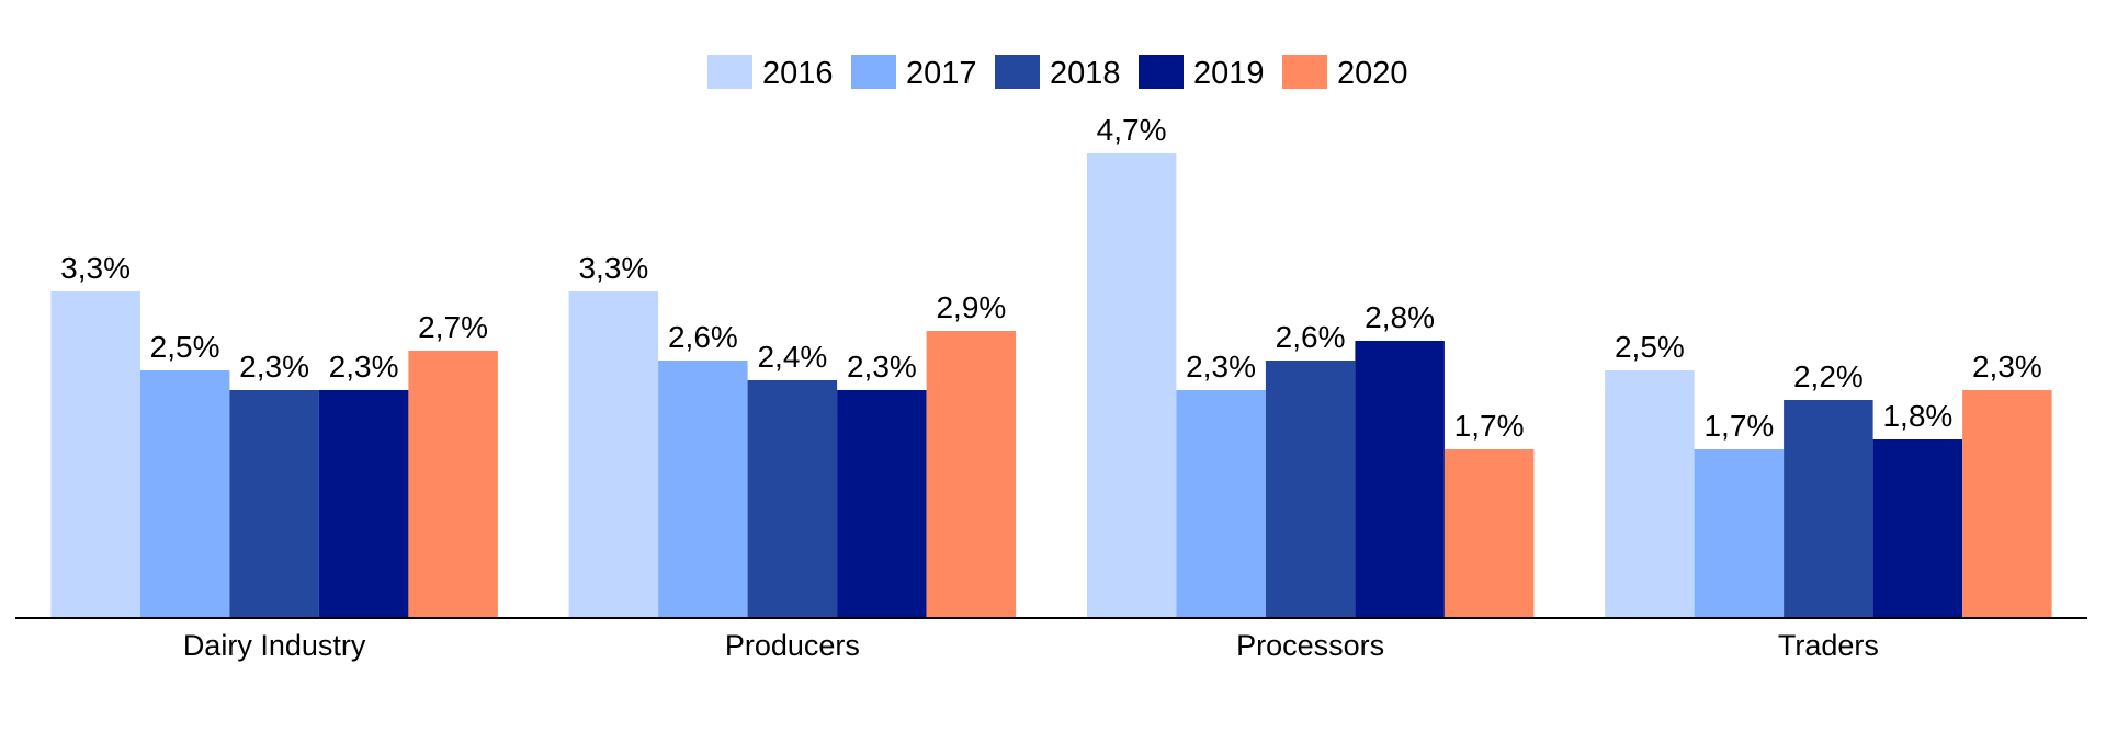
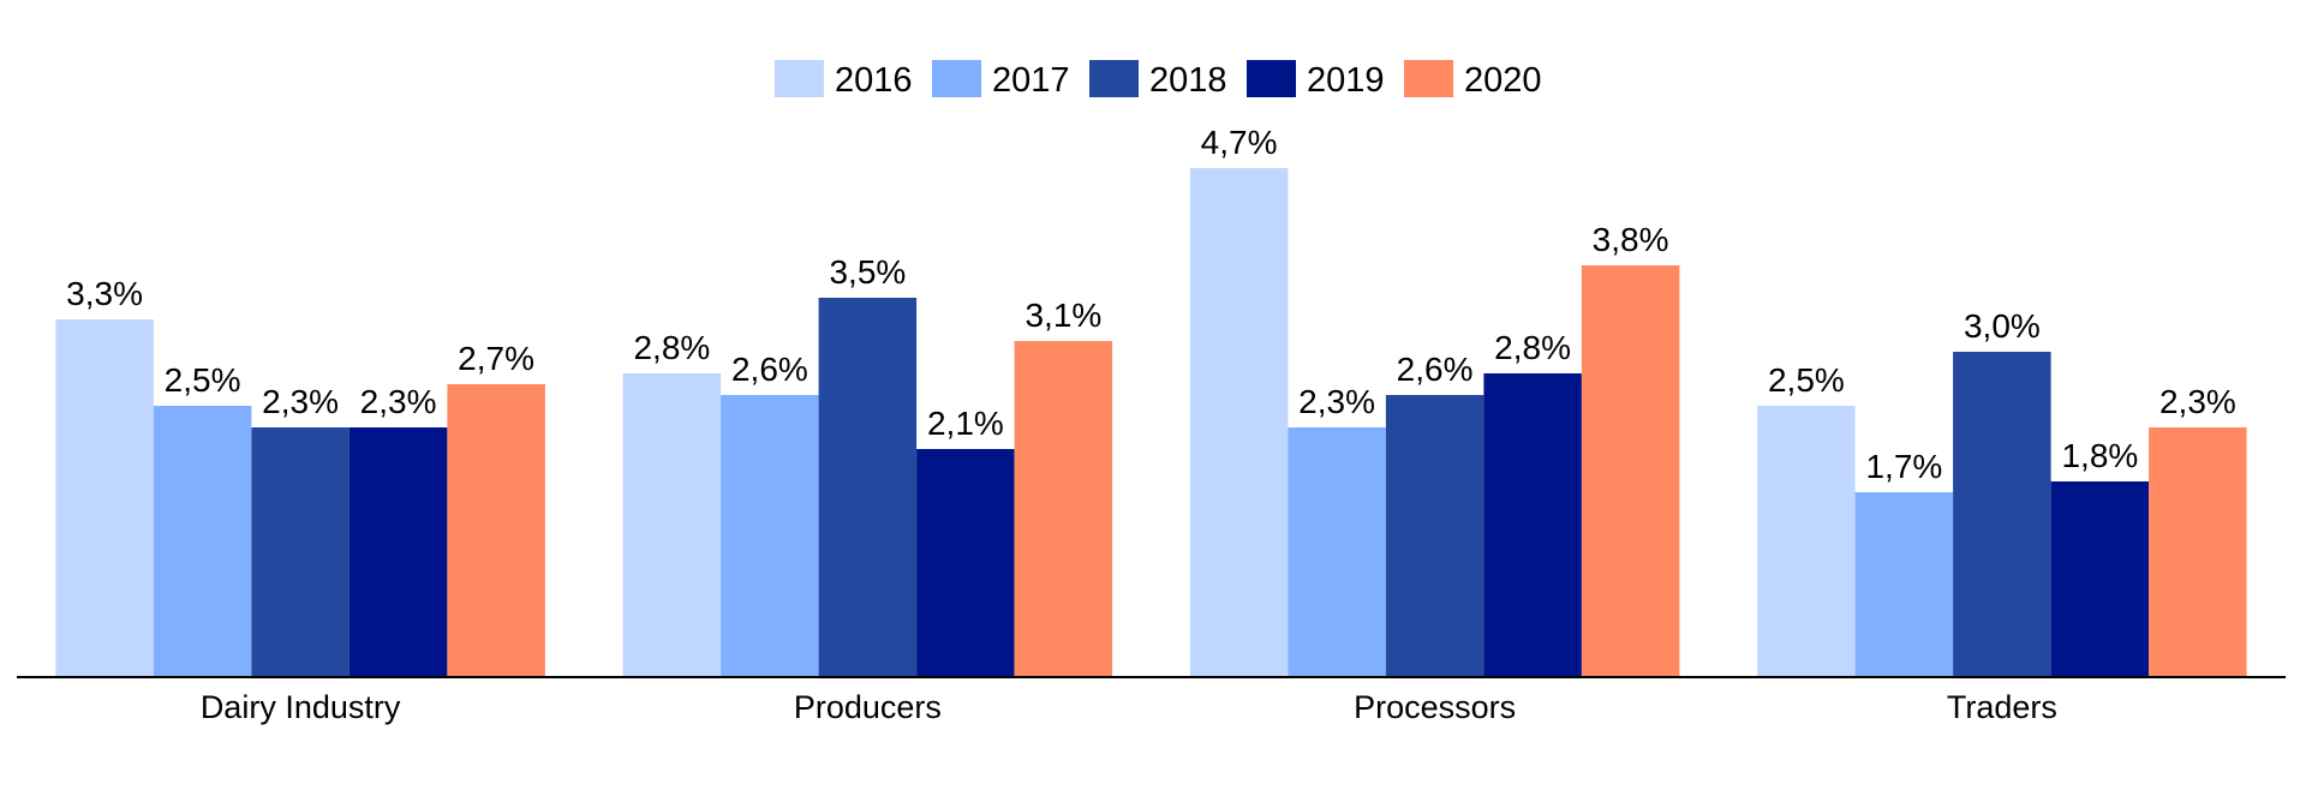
2016/Producers: 3,3% -> 2,8%
2018/Producers: 2,4% -> 3,5%
2019/Producers: 2,3% -> 2,1%
2020/Producers: 2,9% -> 3,1%
2020/Processors: 1,7% -> 3,8%
2018/Traders: 2,2% -> 3,0%
